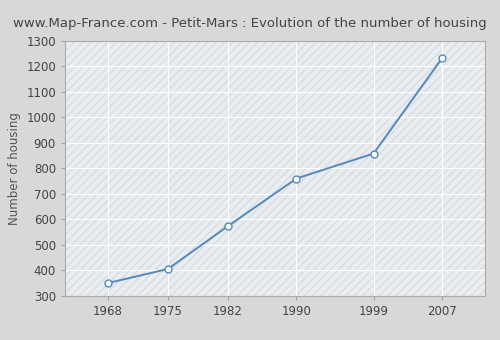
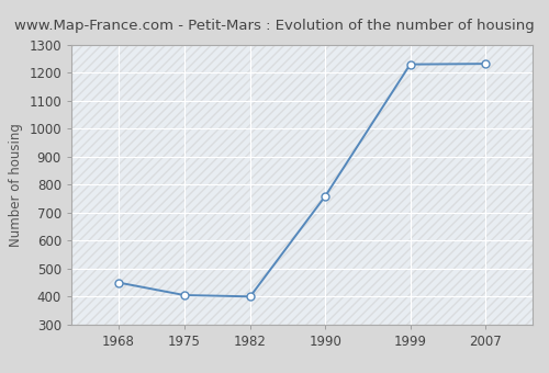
1968: 350 -> 450
1982: 573 -> 400
1999: 858 -> 1230
